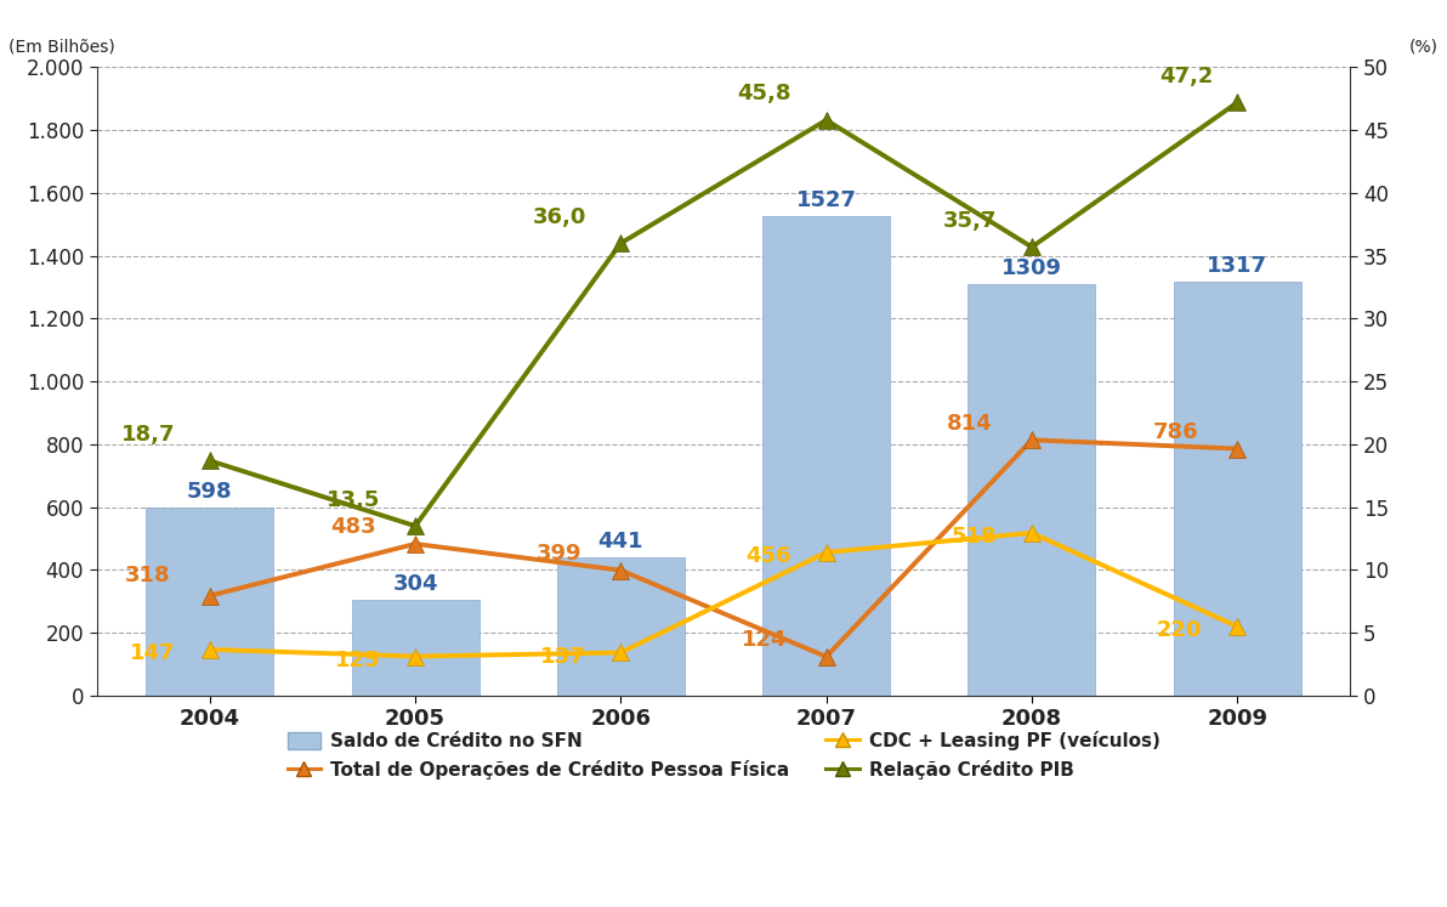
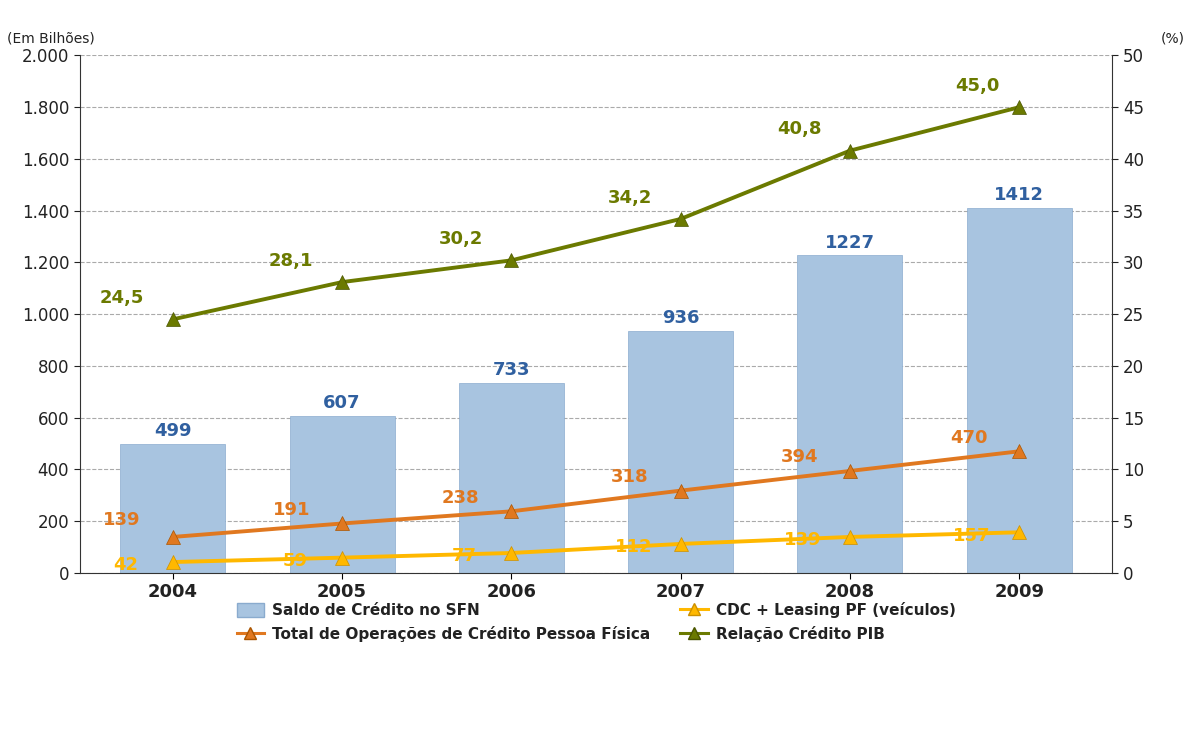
Saldo de Crédito no SFN/2004: 598 -> 499
Total de Operações de Crédito Pessoa Física/2004: 318 -> 139
CDC + Leasing PF (veículos)/2004: 147 -> 42
Relação Crédito PIB/2004: 18,7 -> 24,5
Saldo de Crédito no SFN/2005: 304 -> 607
Total de Operações de Crédito Pessoa Física/2005: 483 -> 191
CDC + Leasing PF (veículos)/2005: 125 -> 59
Relação Crédito PIB/2005: 13,5 -> 28,1
Saldo de Crédito no SFN/2006: 441 -> 733
Total de Operações de Crédito Pessoa Física/2006: 399 -> 238
CDC + Leasing PF (veículos)/2006: 137 -> 77
Relação Crédito PIB/2006: 36,0 -> 30,2
Saldo de Crédito no SFN/2007: 1527 -> 936
Total de Operações de Crédito Pessoa Física/2007: 124 -> 318
CDC + Leasing PF (veículos)/2007: 456 -> 112
Relação Crédito PIB/2007: 45,8 -> 34,2
Saldo de Crédito no SFN/2008: 1309 -> 1227
Total de Operações de Crédito Pessoa Física/2008: 814 -> 394
CDC + Leasing PF (veículos)/2008: 518 -> 139
Relação Crédito PIB/2008: 35,7 -> 40,8
Saldo de Crédito no SFN/2009: 1317 -> 1412
Total de Operações de Crédito Pessoa Física/2009: 786 -> 470
CDC + Leasing PF (veículos)/2009: 220 -> 157
Relação Crédito PIB/2009: 47,2 -> 45,0
